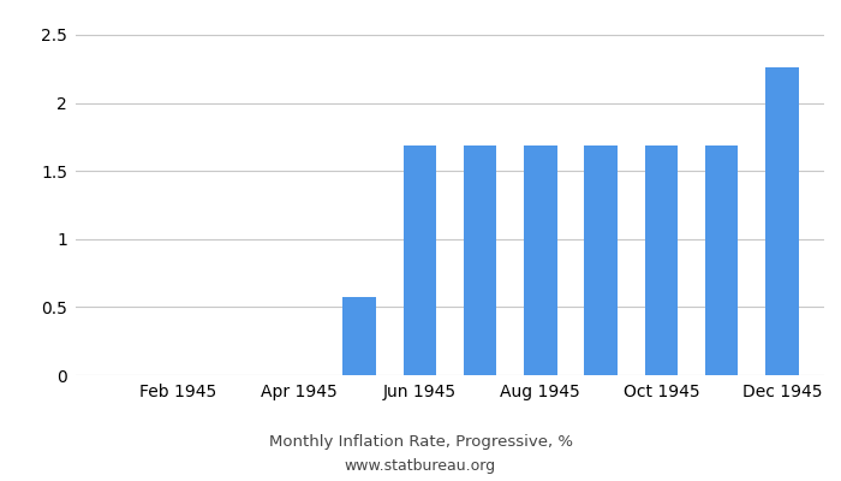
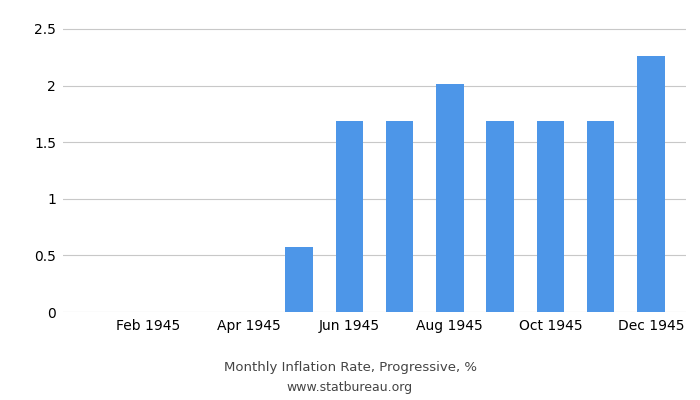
Aug 1945: 1.69 -> 2.01
